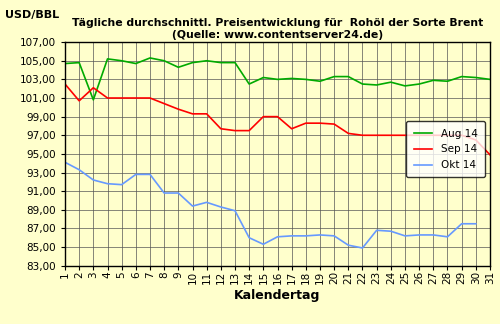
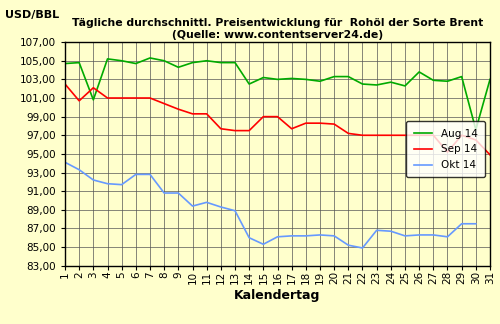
Aug 14/26: 102,5 -> 103,8
Sep 14/28: 97,0 -> 95,2
Aug 14/30: 103,2 -> 97,6
